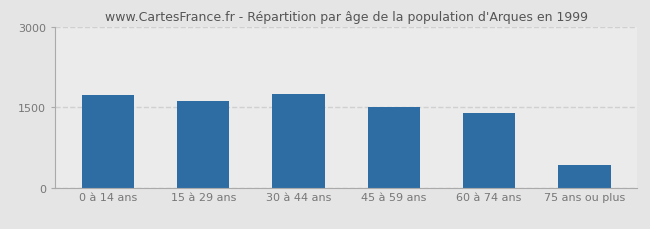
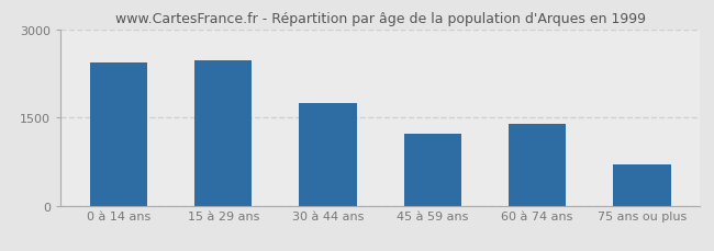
0 à 14 ans: 1720 -> 2440
15 à 29 ans: 1620 -> 2480
45 à 59 ans: 1500 -> 1220
75 ans ou plus: 420 -> 700
